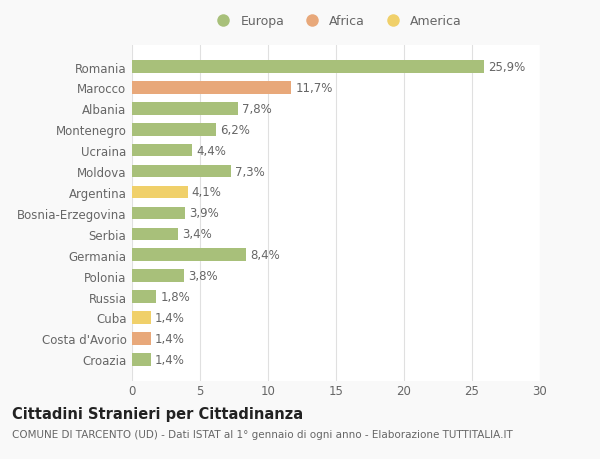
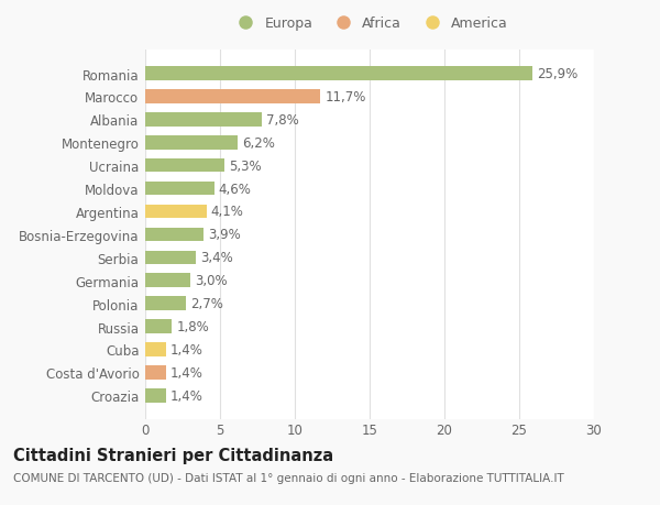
Ucraina: 4,4% -> 5,3%
Moldova: 7,3% -> 4,6%
Germania: 8,4% -> 3,0%
Polonia: 3,8% -> 2,7%
